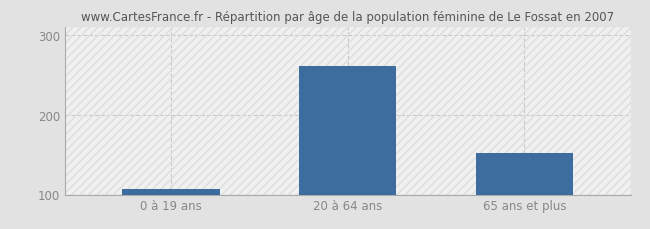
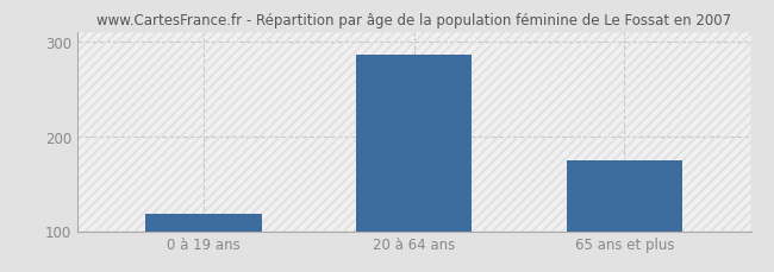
0 à 19 ans: 107 -> 118
20 à 64 ans: 261 -> 286
65 ans et plus: 152 -> 174
